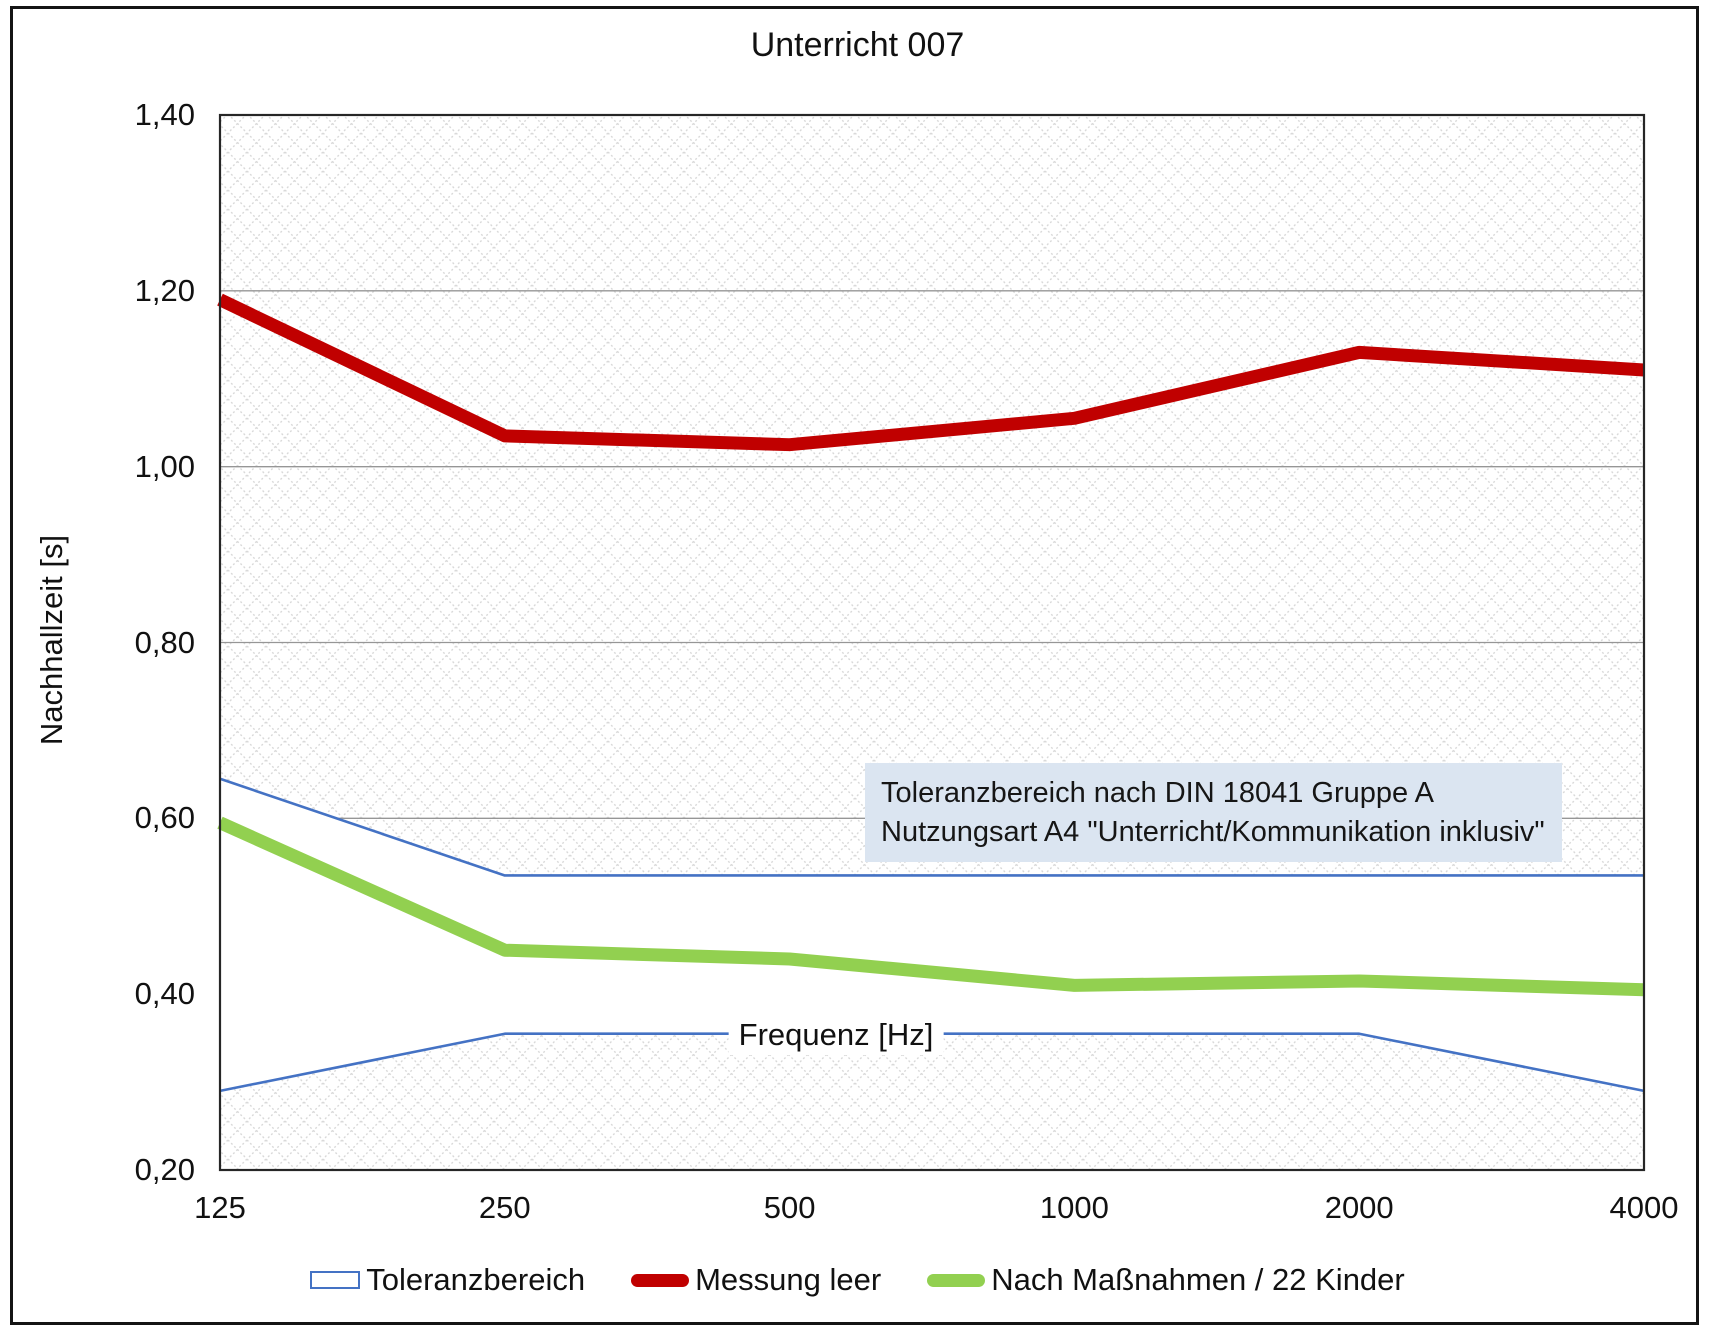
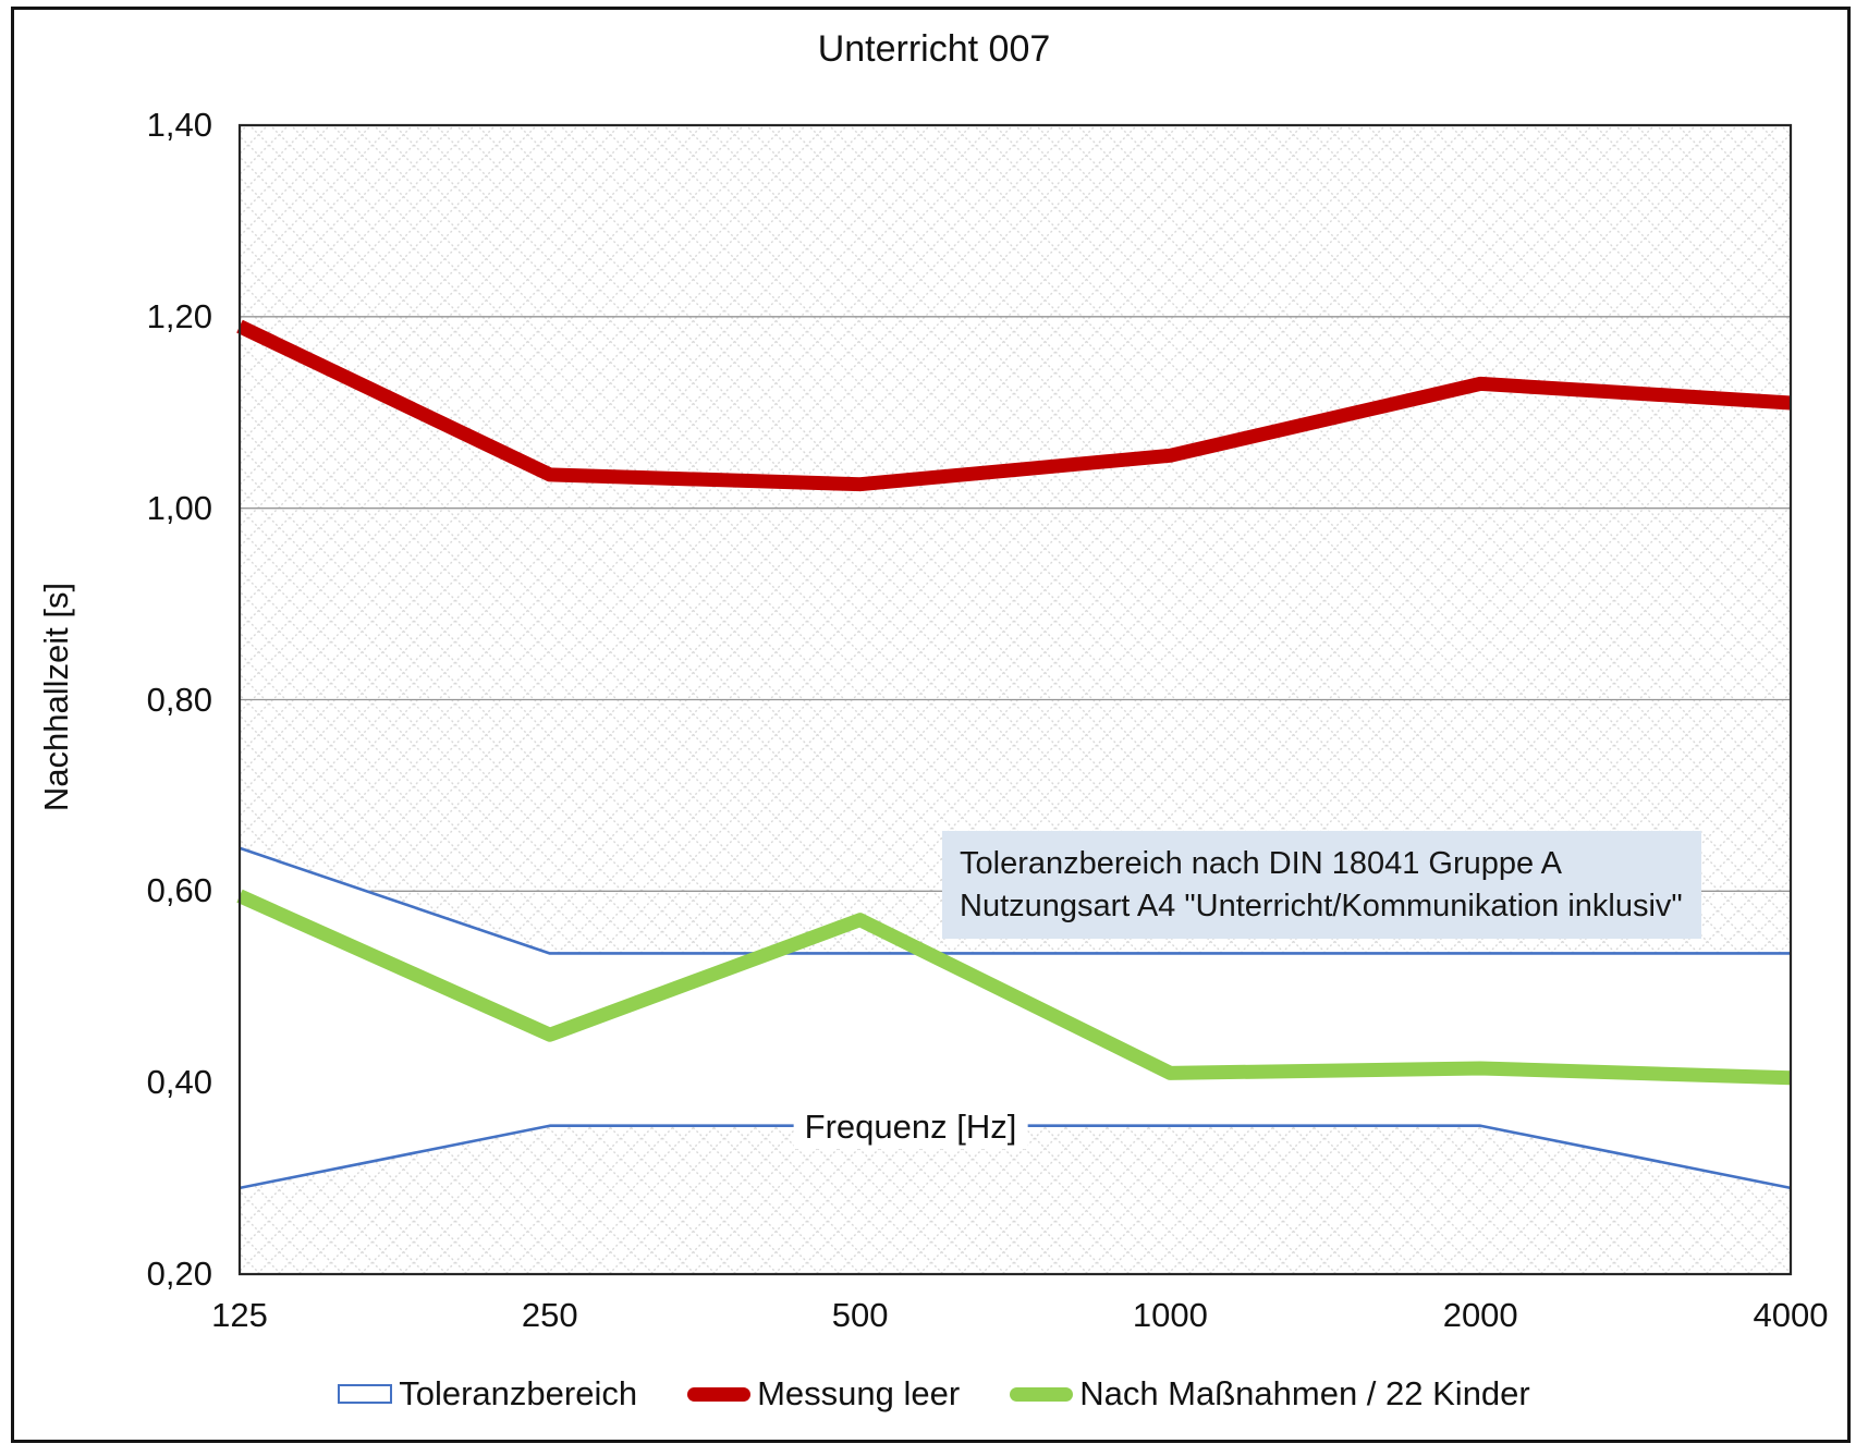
Nach Maßnahmen / 22 Kinder/500: 0,44 -> 0,57
